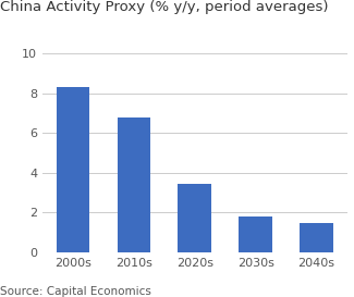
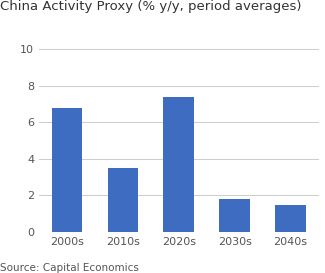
2000s: 8.3 -> 6.8
2010s: 6.8 -> 3.5
2020s: 3.5 -> 7.4
